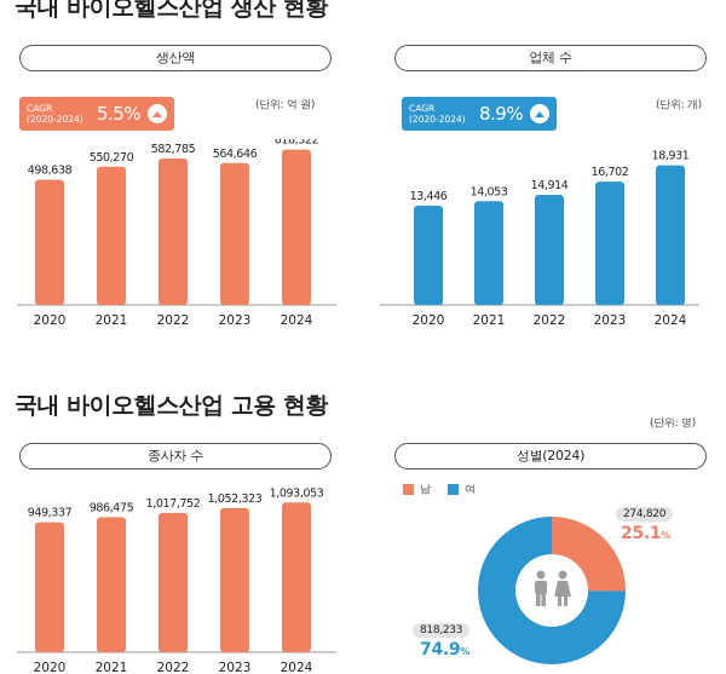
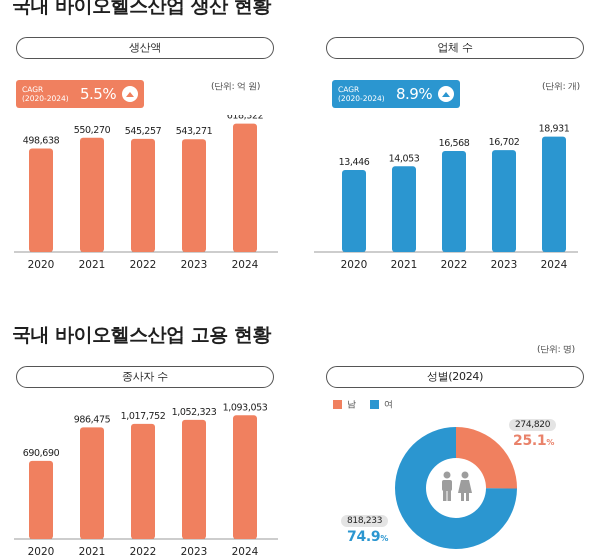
생산액/2022: 582,785 -> 545,257
생산액/2023: 564,646 -> 543,271
업체 수/2022: 14,914 -> 16,568
종사자 수/2020: 949,337 -> 690,690
